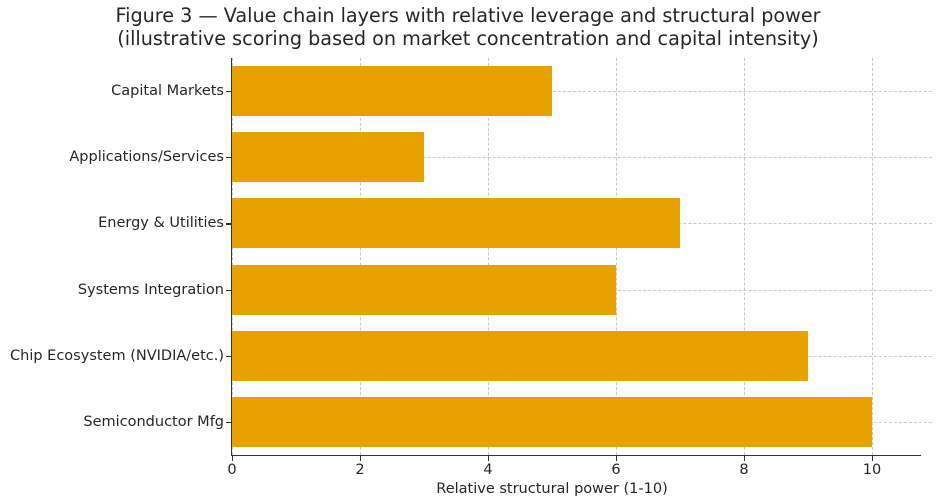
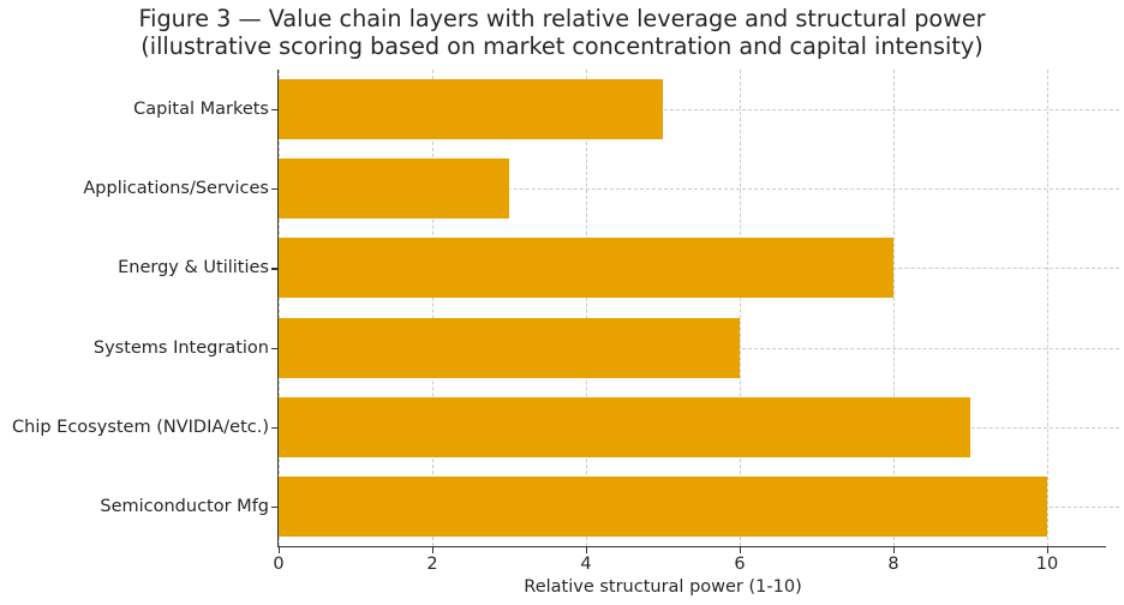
Energy & Utilities: 7 -> 8
